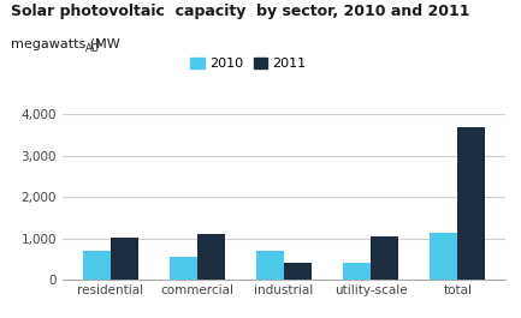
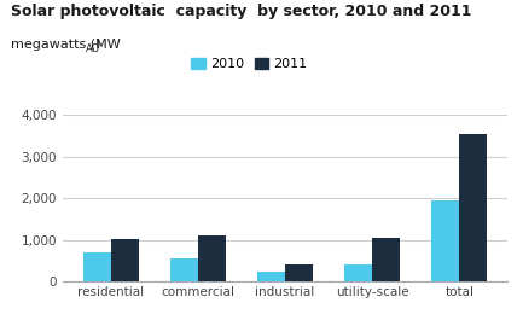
2010/industrial: 700 -> 250
2010/total: 1,150 -> 1,950
2011/total: 3,700 -> 3,550
